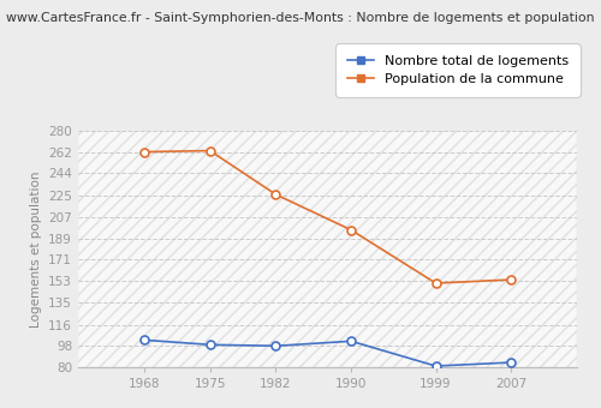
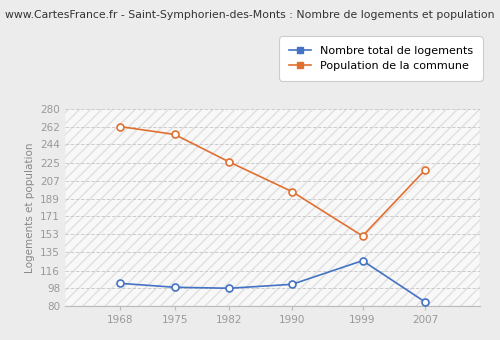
Population de la commune/1975: 263 -> 254
Nombre total de logements/1999: 81 -> 126
Population de la commune/2007: 154 -> 218
